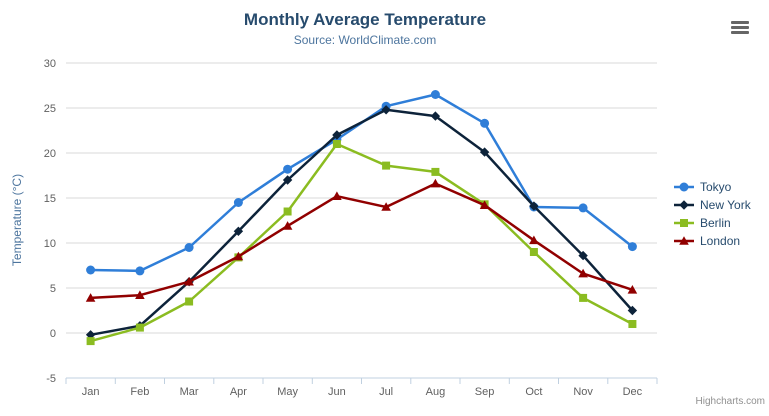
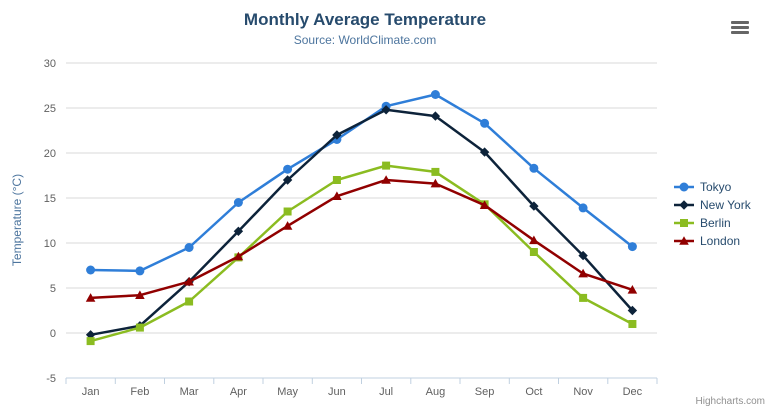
Berlin/Jun: 21 -> 17
London/Jul: 14 -> 17
Tokyo/Oct: 14 -> 18
